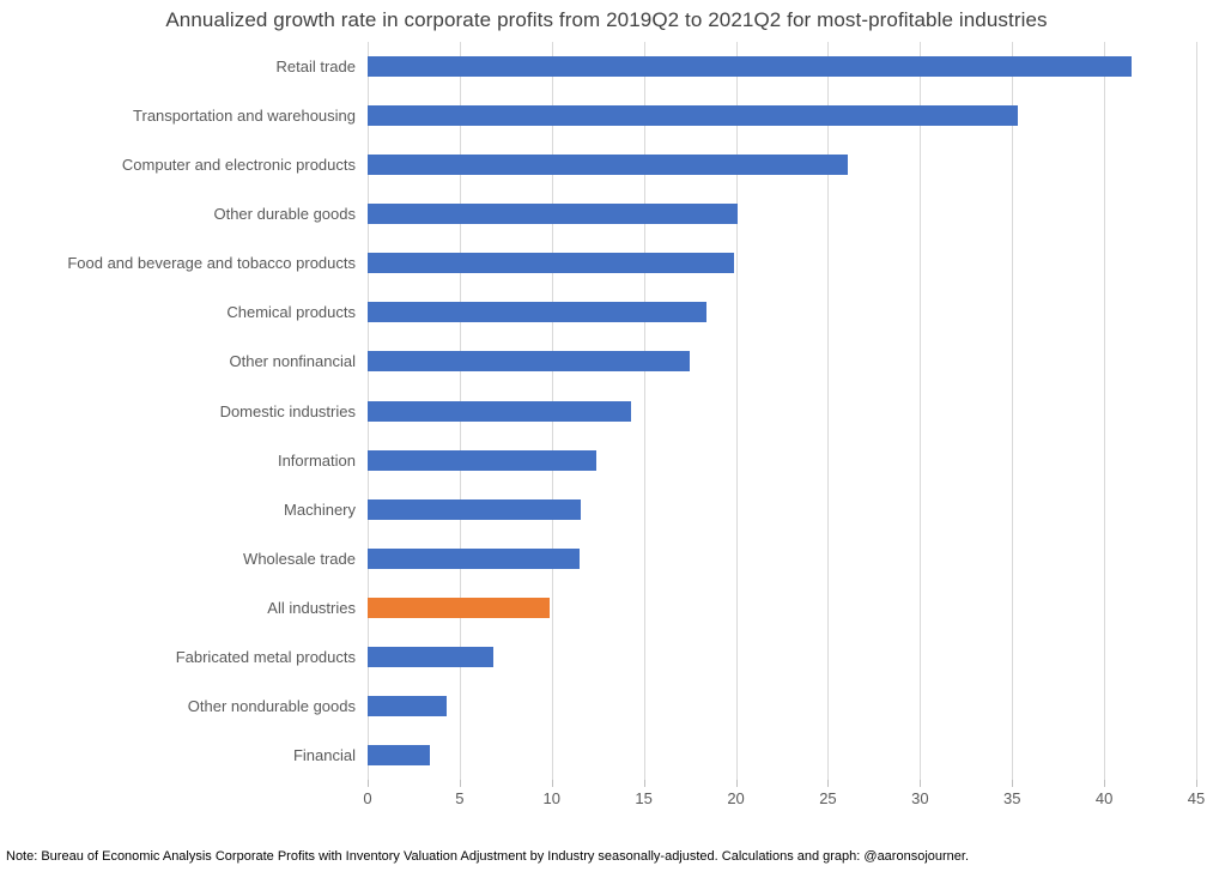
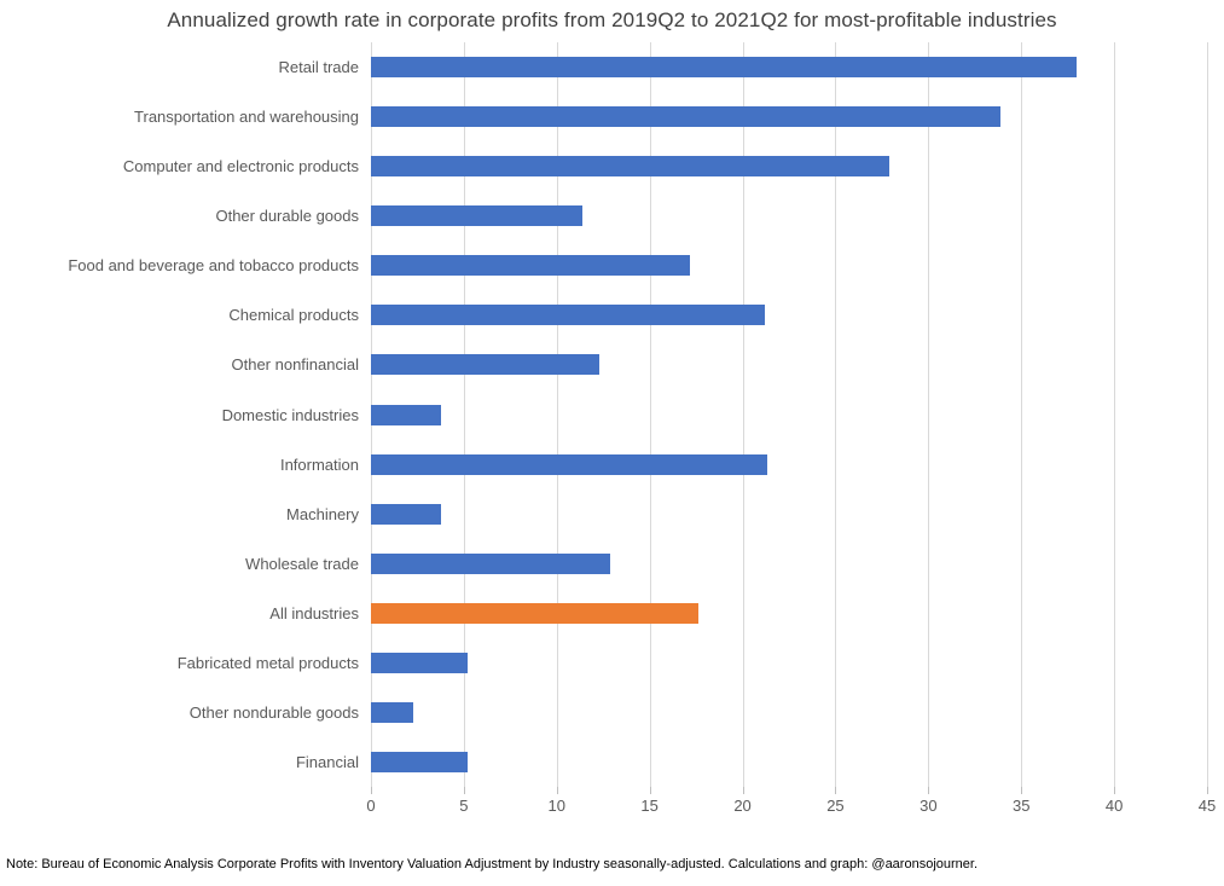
Retail trade: 41.5 -> 38.0
Transportation and warehousing: 35.3 -> 33.9
Computer and electronic products: 26.1 -> 27.9
Other durable goods: 20.1 -> 11.4
Food and beverage and tobacco products: 19.9 -> 17.2
Chemical products: 18.4 -> 21.2
Other nonfinancial: 17.5 -> 12.3
Domestic industries: 14.3 -> 3.8
Information: 12.4 -> 21.3
Machinery: 11.6 -> 3.8
Wholesale trade: 11.5 -> 12.9
All industries: 9.9 -> 17.6
Fabricated metal products: 6.8 -> 5.2
Other nondurable goods: 4.3 -> 2.3
Financial: 3.4 -> 5.2
